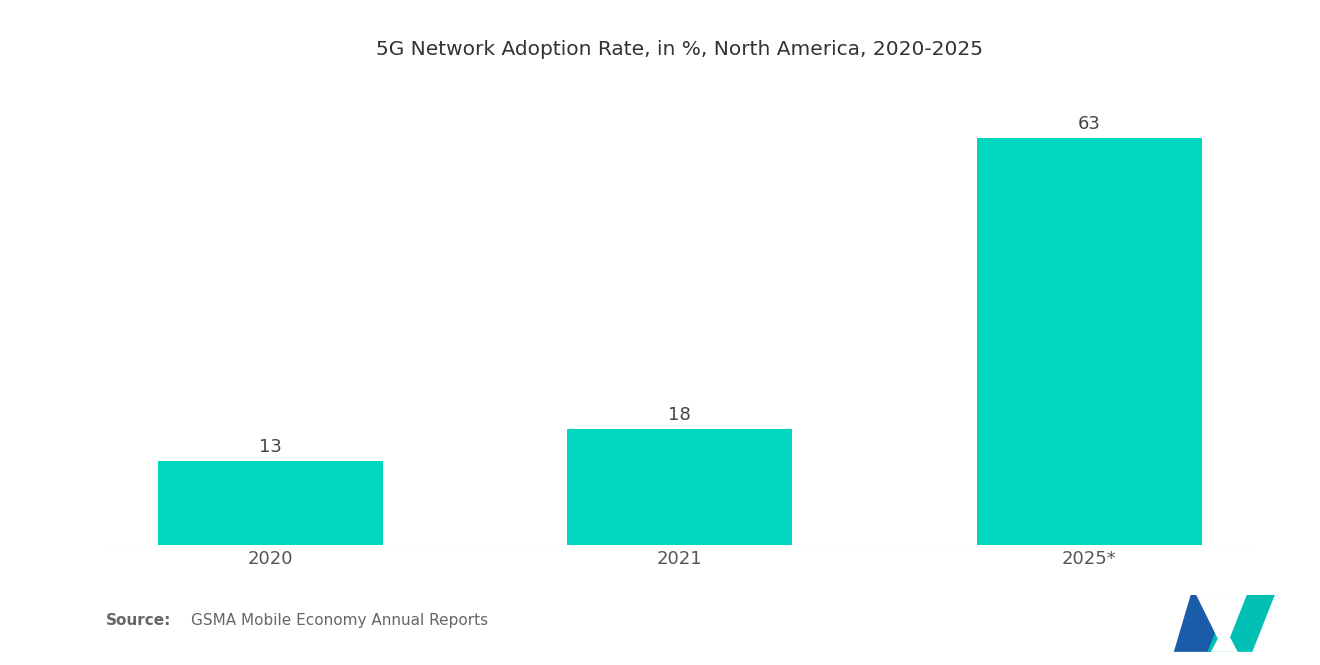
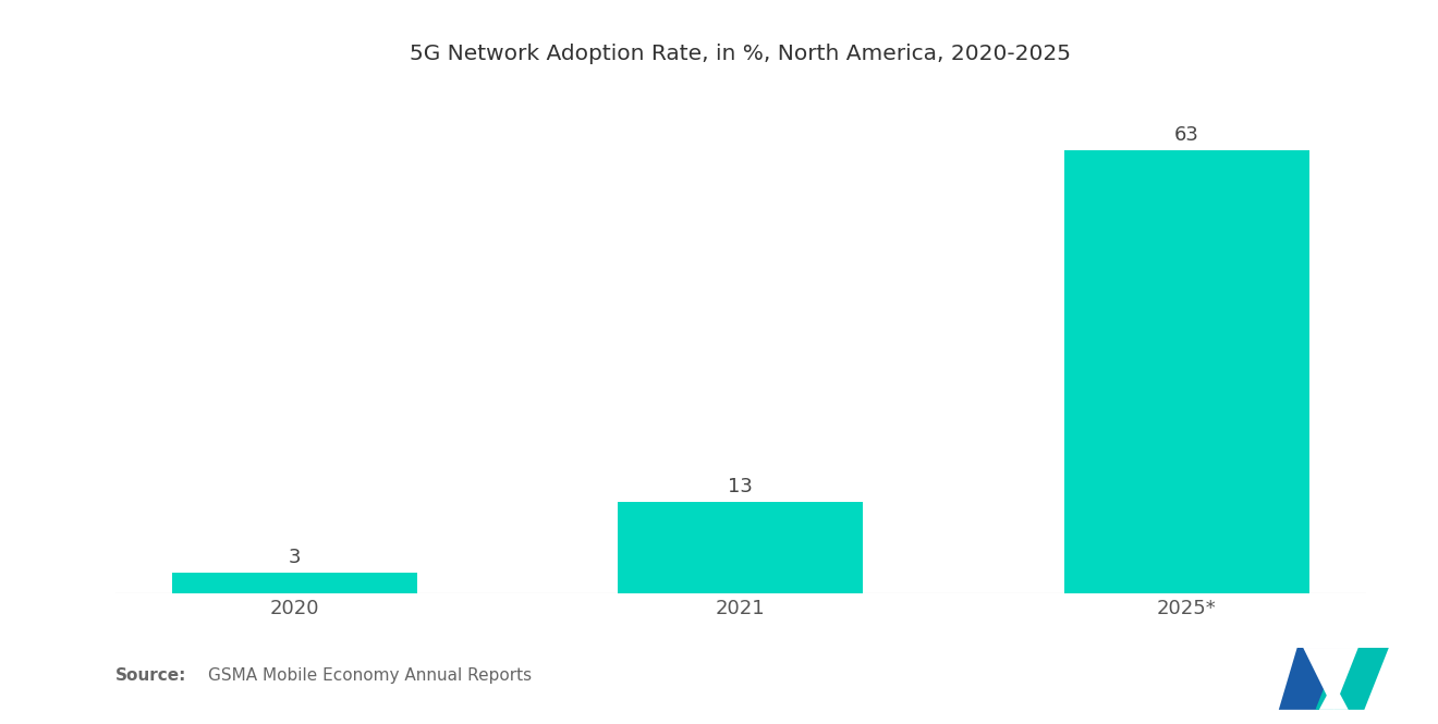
2020: 13 -> 3
2021: 18 -> 13
